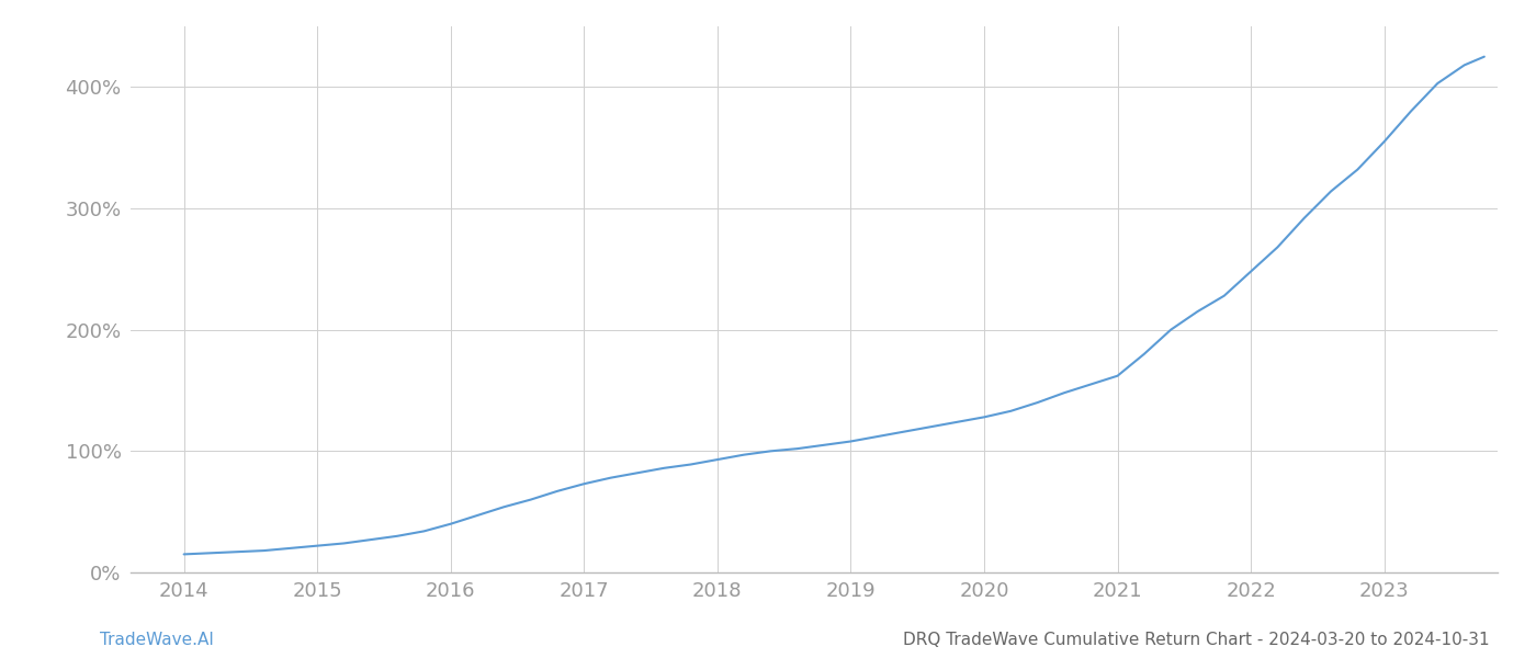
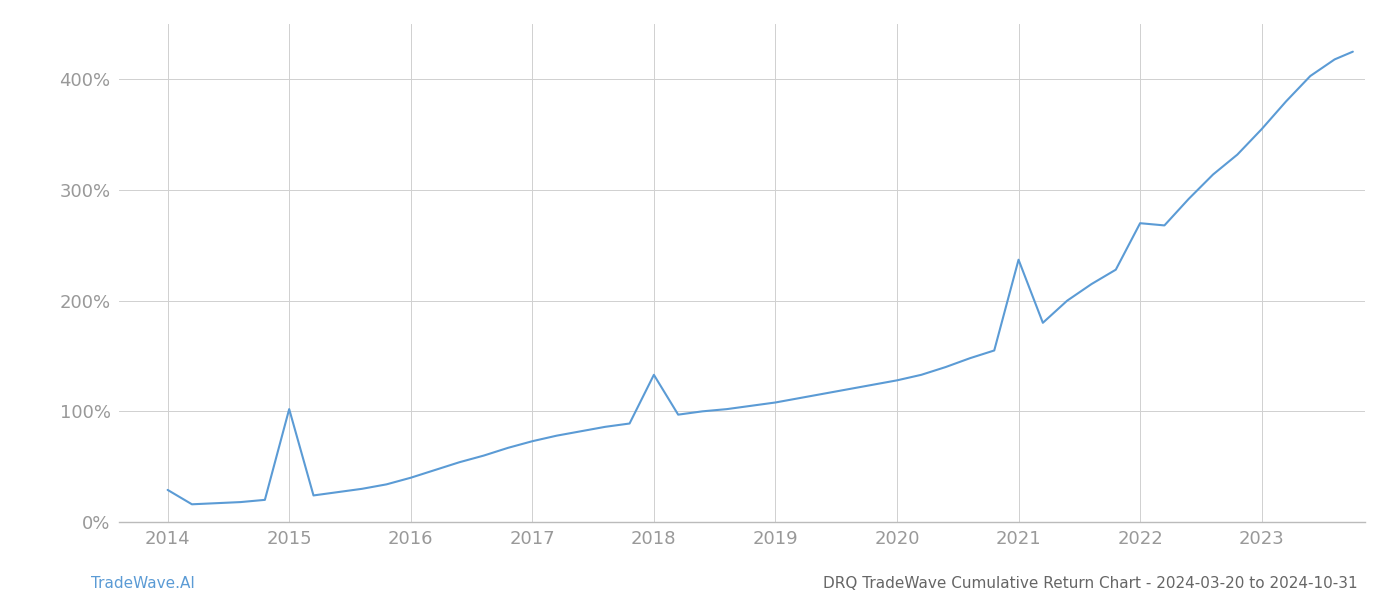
2014: 15% -> 29%
2015: 22% -> 102%
2018: 93% -> 133%
2021: 162% -> 237%
2022: 248% -> 270%
